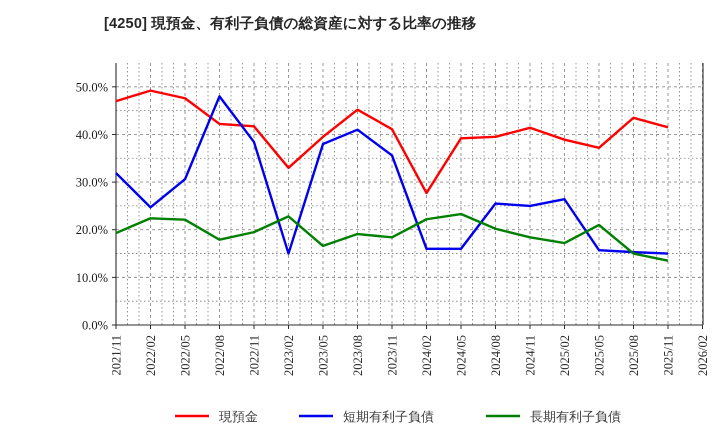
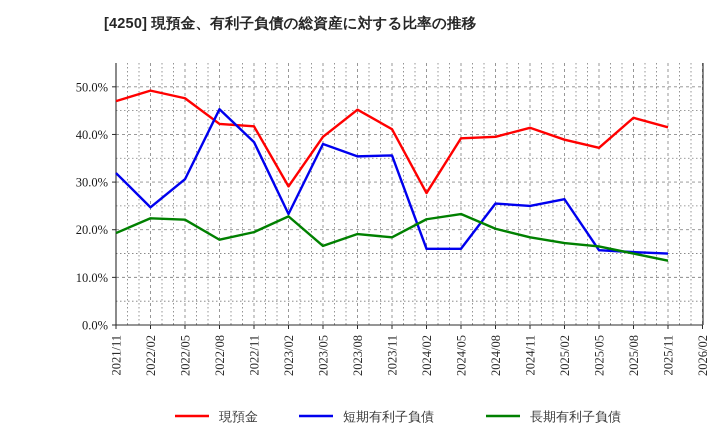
短期有利子負債/2022/08: 48% -> 45%
現預金/2023/02: 33% -> 29%
短期有利子負債/2023/02: 15% -> 23%
短期有利子負債/2023/08: 41% -> 35%
長期有利子負債/2025/05: 21% -> 16%
